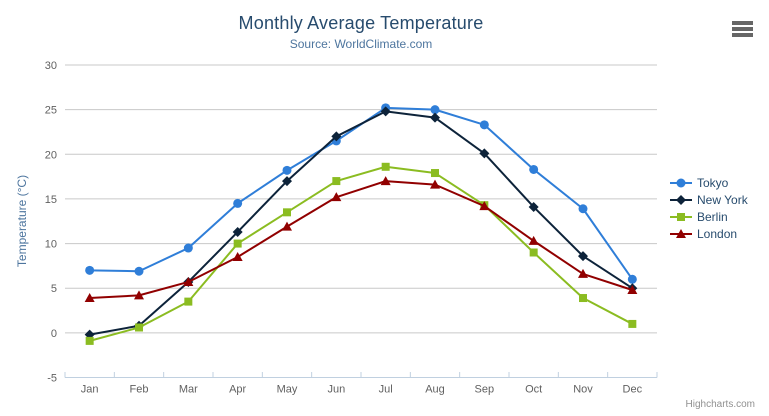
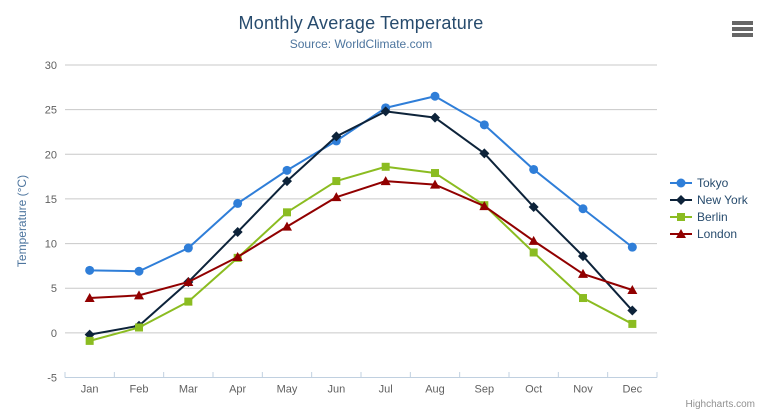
Berlin/Apr: 10 -> 8
Tokyo/Aug: 25 -> 26
Tokyo/Dec: 6 -> 10
New York/Dec: 5 -> 2
